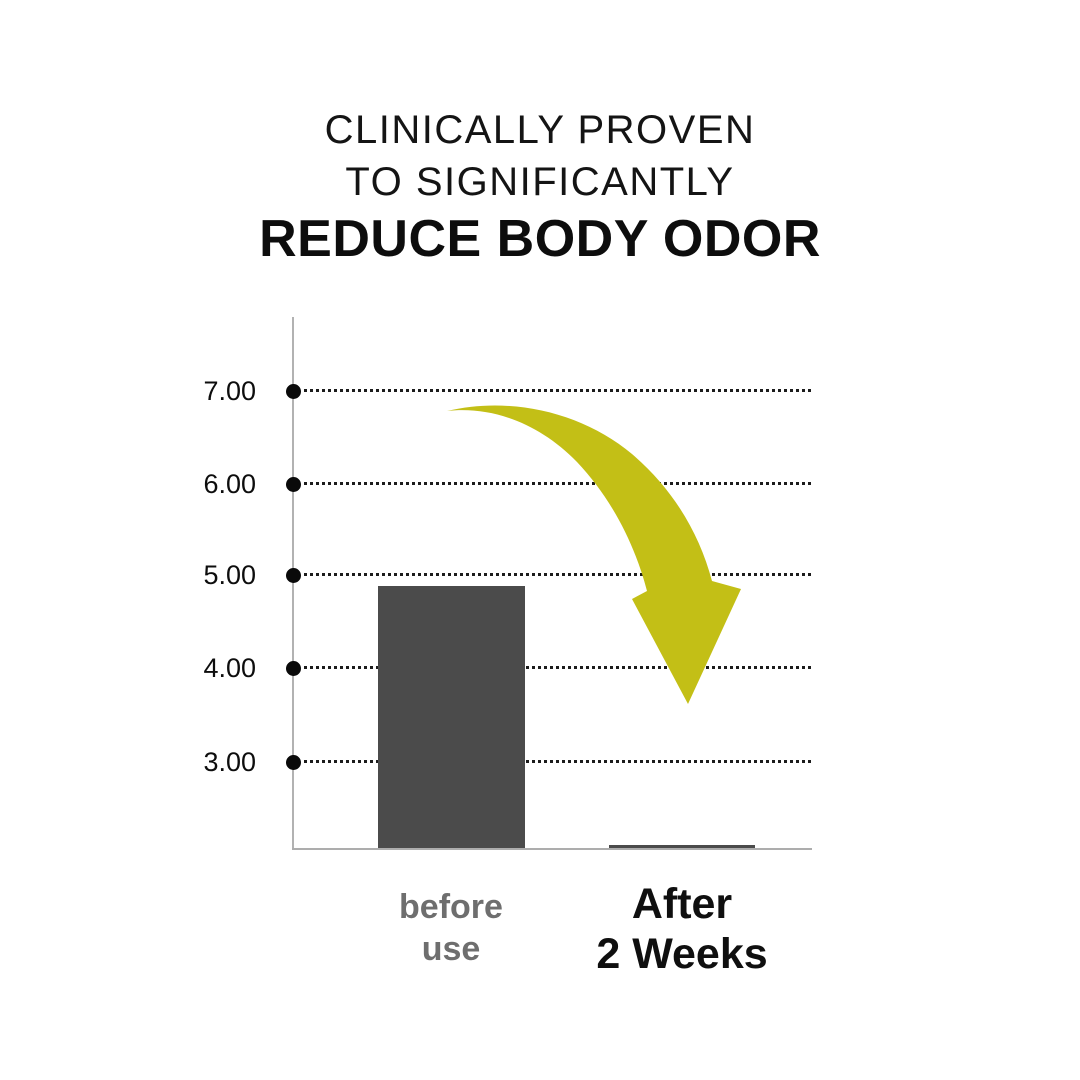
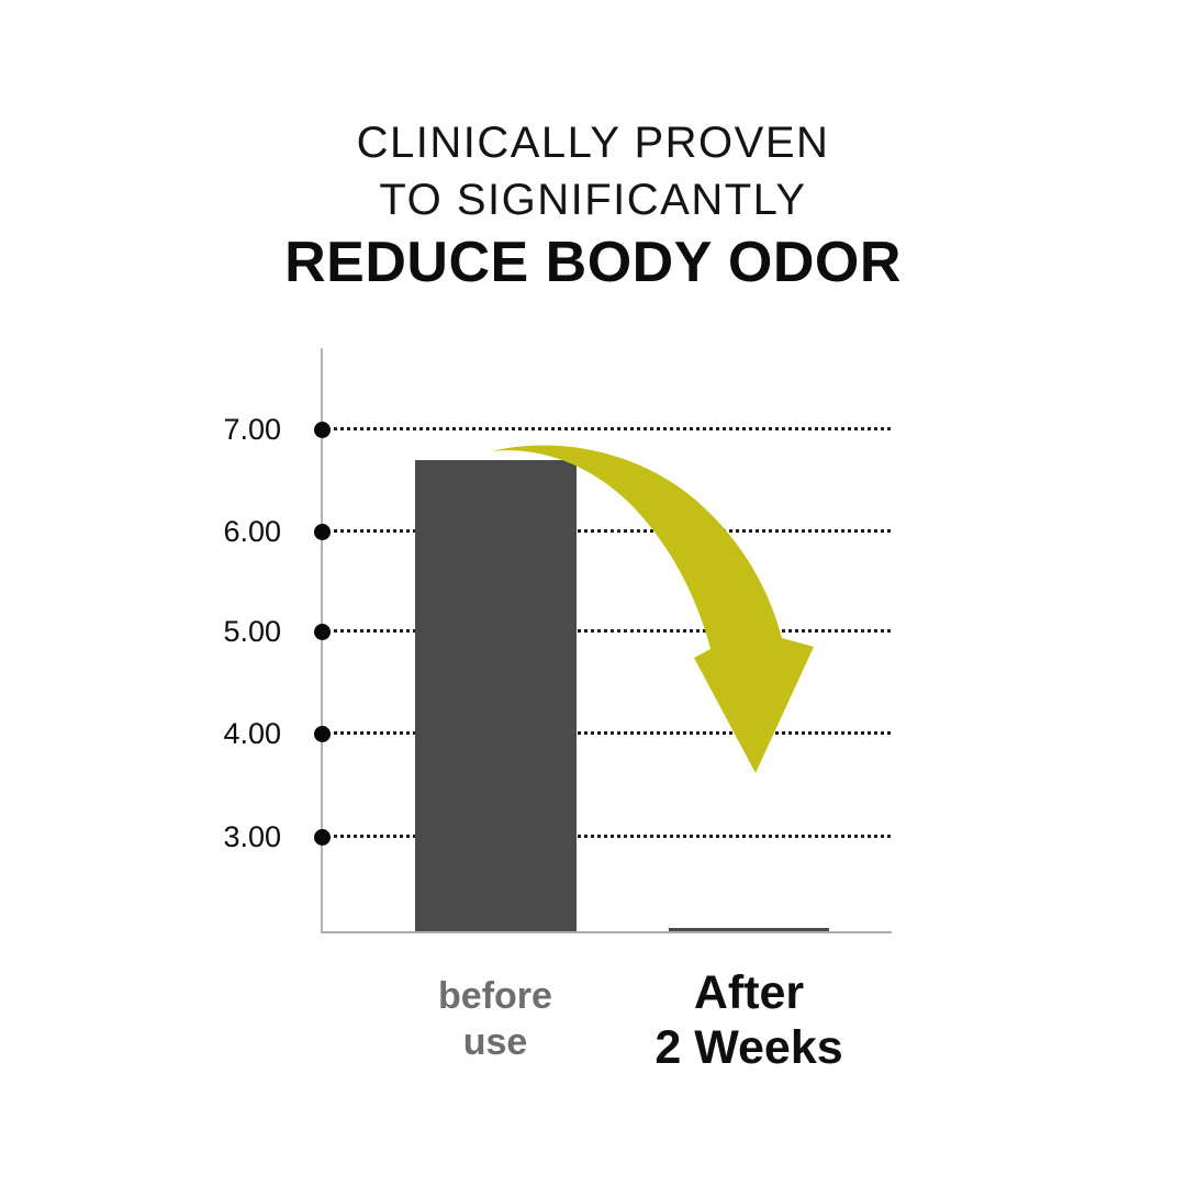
before use: 4.9 -> 6.7
